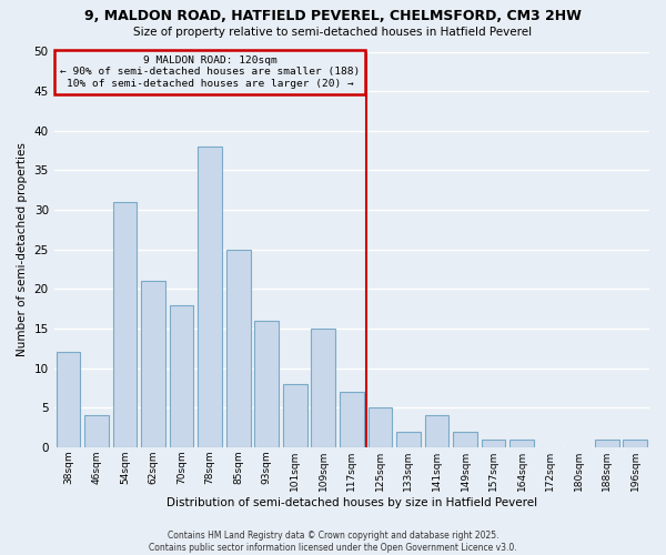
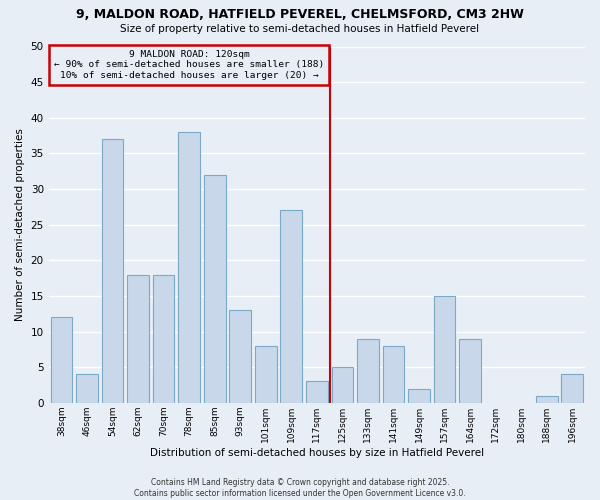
54sqm: 31 -> 37
62sqm: 21 -> 18
85sqm: 25 -> 32
93sqm: 16 -> 13
109sqm: 15 -> 27
117sqm: 7 -> 3
133sqm: 2 -> 9
141sqm: 4 -> 8
157sqm: 1 -> 15
164sqm: 1 -> 9
196sqm: 1 -> 4
